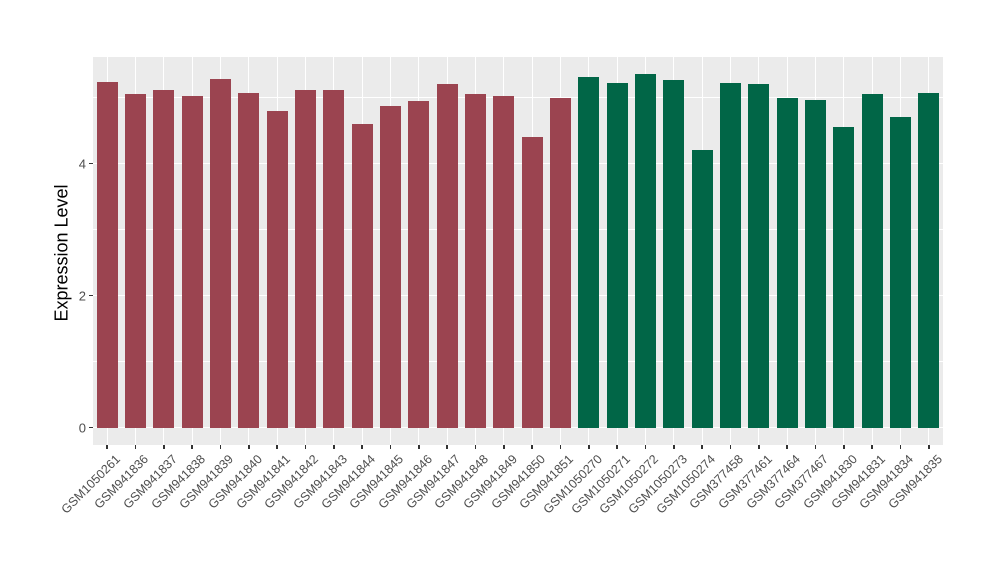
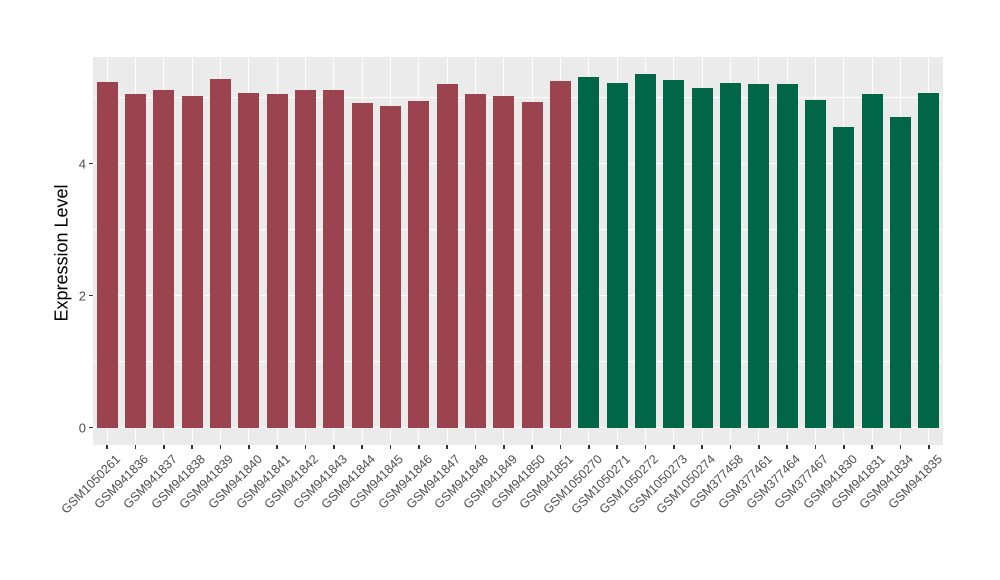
GSM941841: 4.8 -> 5.1
GSM941844: 4.6 -> 4.9
GSM941850: 4.4 -> 4.9
GSM941851: 5.0 -> 5.2
GSM1050274: 4.2 -> 5.1
GSM377464: 5.0 -> 5.2
